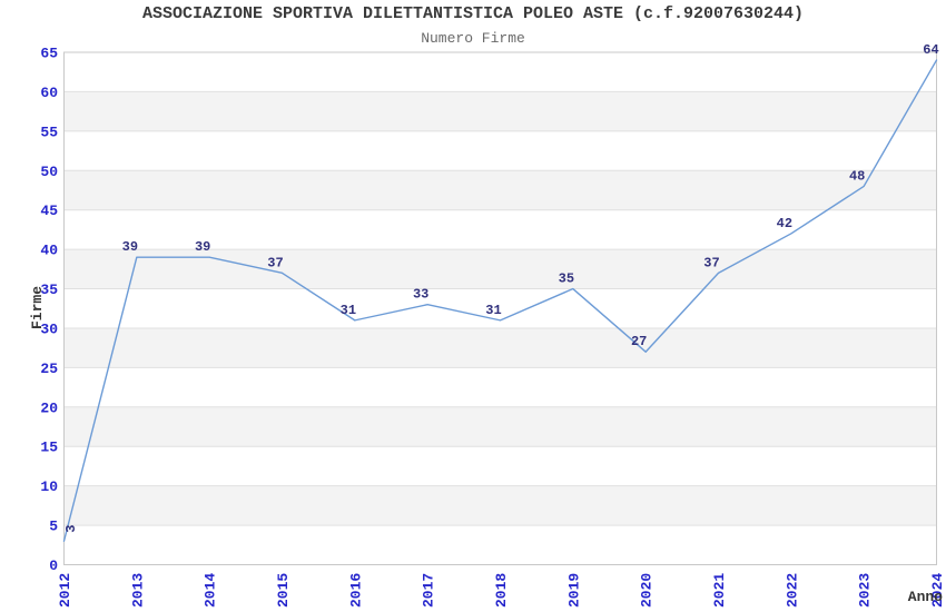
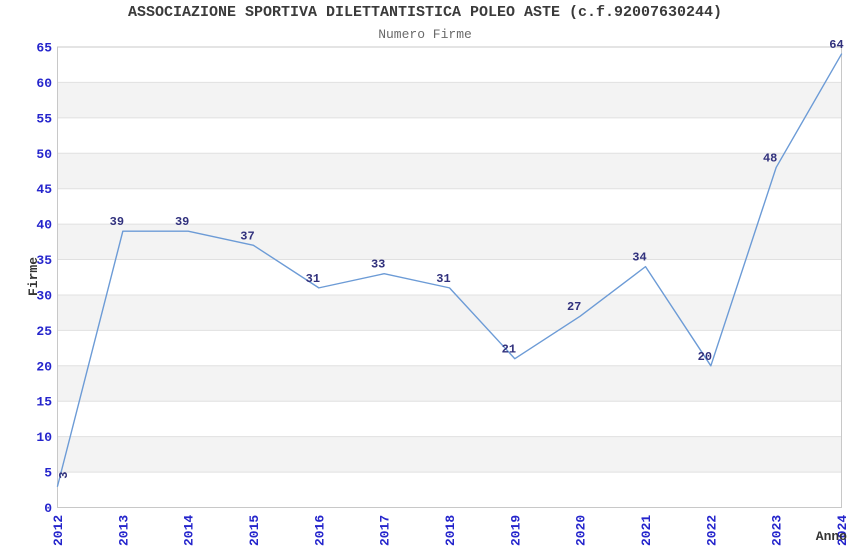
2019: 35 -> 21
2021: 37 -> 34
2022: 42 -> 20
